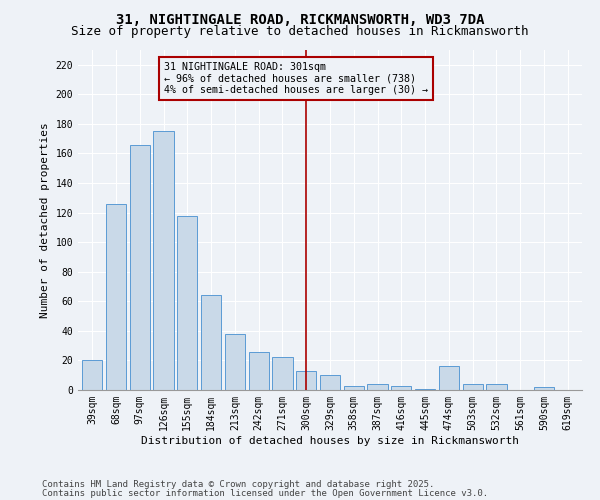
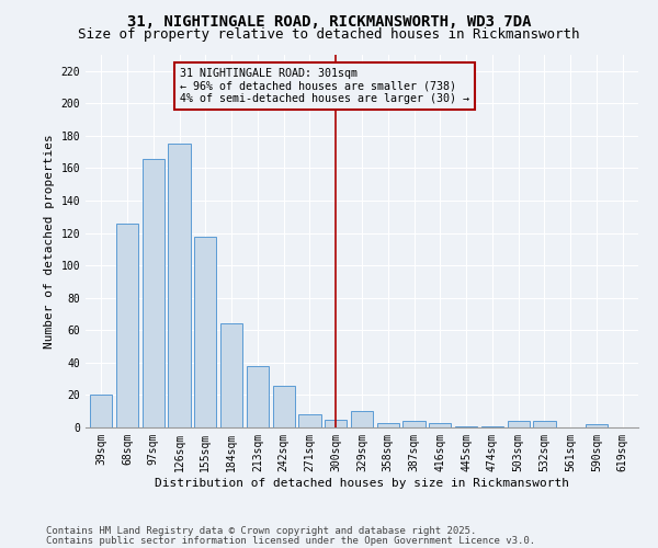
271sqm: 22 -> 8
300sqm: 13 -> 5
474sqm: 16 -> 1
